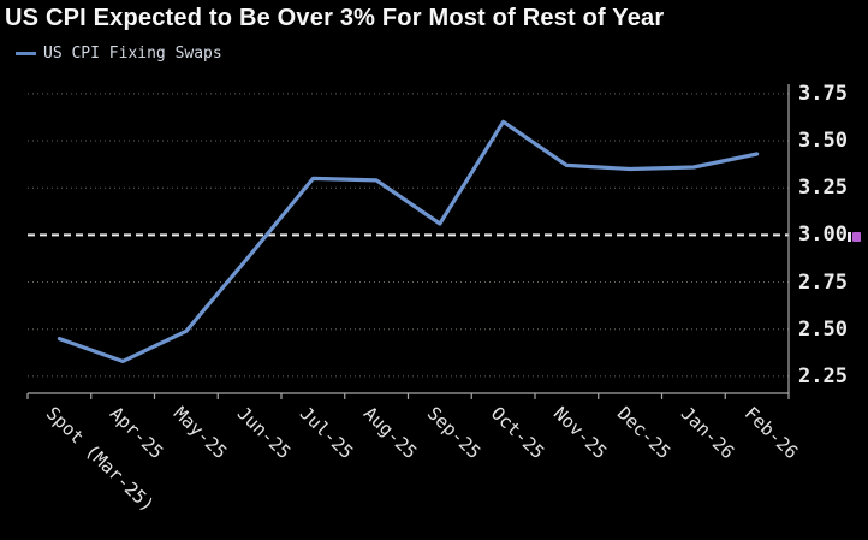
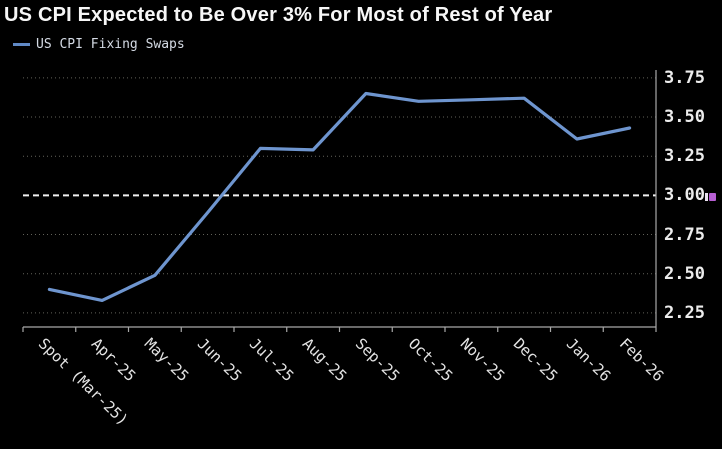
Spot (Mar-25): 2.45 -> 2.40
Sep-25: 3.06 -> 3.65
Nov-25: 3.37 -> 3.61
Dec-25: 3.35 -> 3.62
